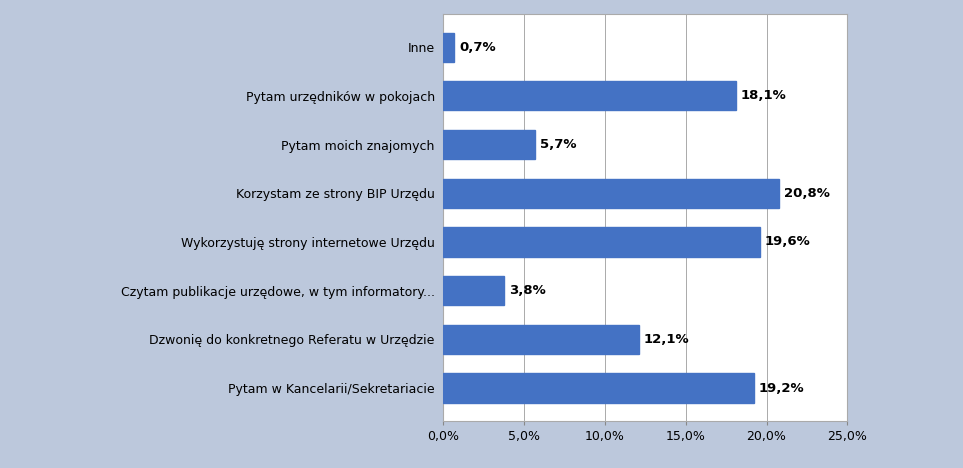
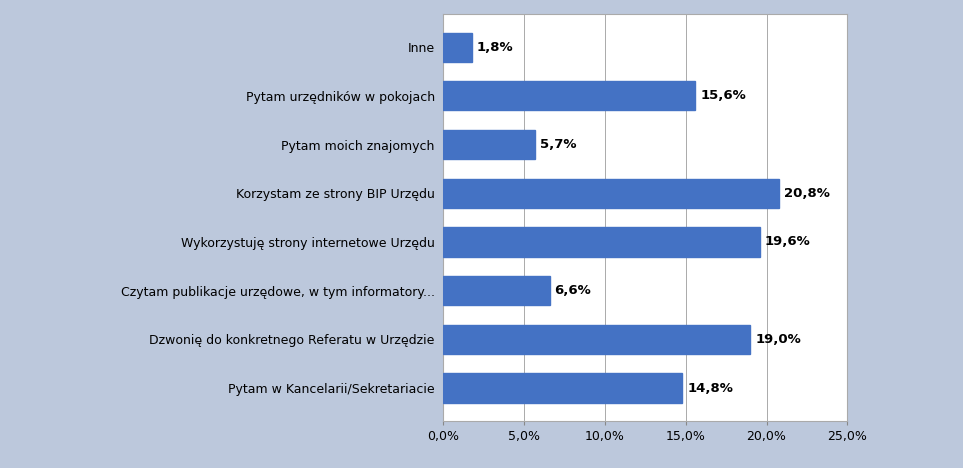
Inne: 0,7% -> 1,8%
Pytam urzędników w pokojach: 18,1% -> 15,6%
Czytam publikacje urzędowe, w tym informatory...: 3,8% -> 6,6%
Dzwonię do konkretnego Referatu w Urzędzie: 12,1% -> 19,0%
Pytam w Kancelarii/Sekretariacie: 19,2% -> 14,8%
